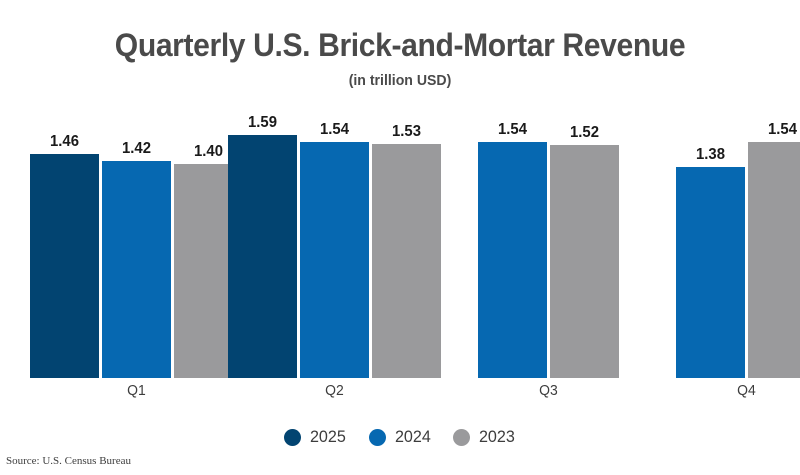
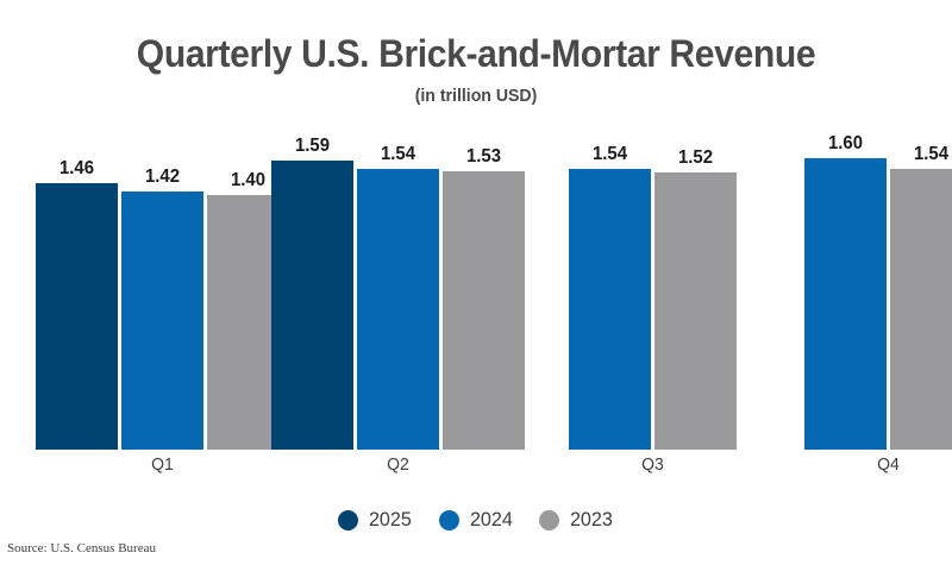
2024/Q4: 1.38 -> 1.60
